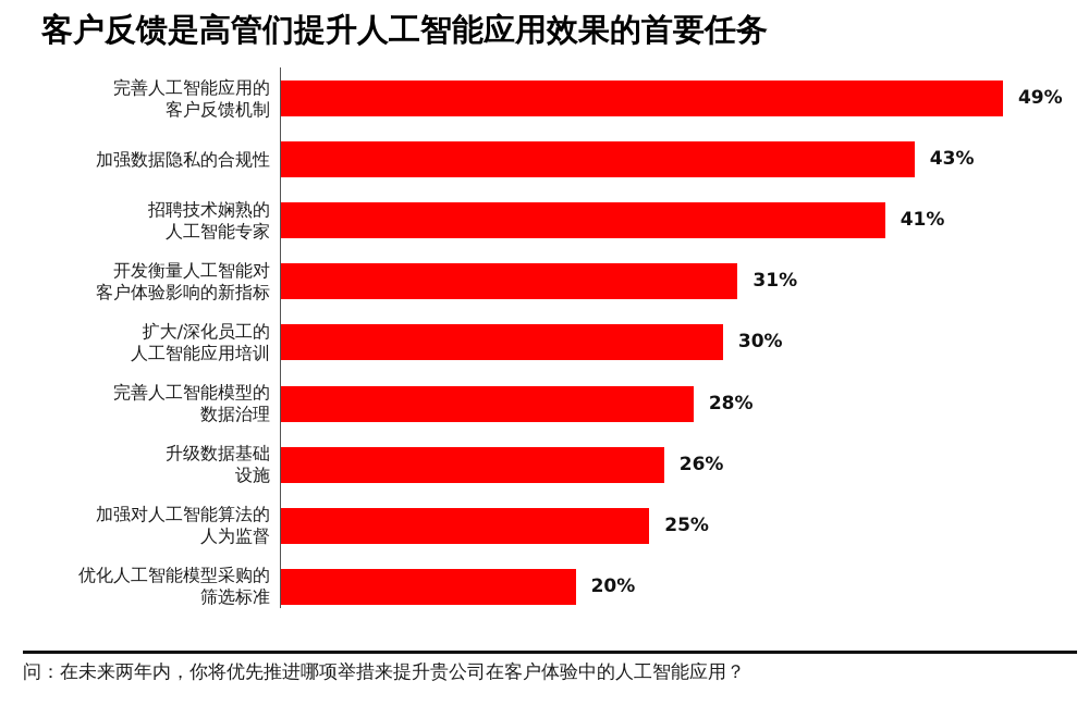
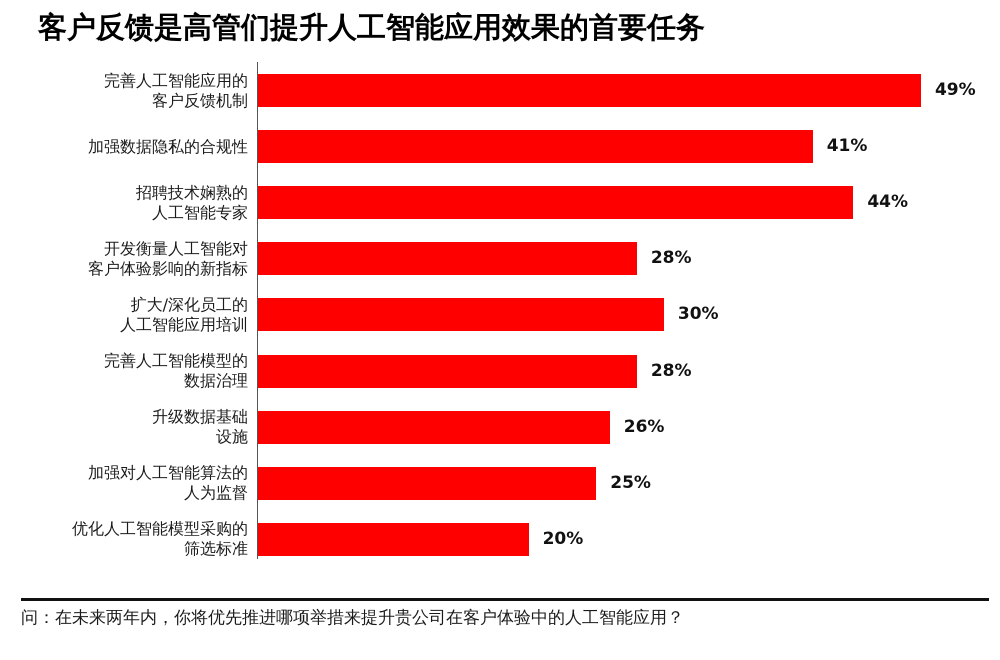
加强数据隐私的合规性: 43% -> 41%
招聘技术娴熟的人工智能专家: 41% -> 44%
开发衡量人工智能对客户体验影响的新指标: 31% -> 28%
